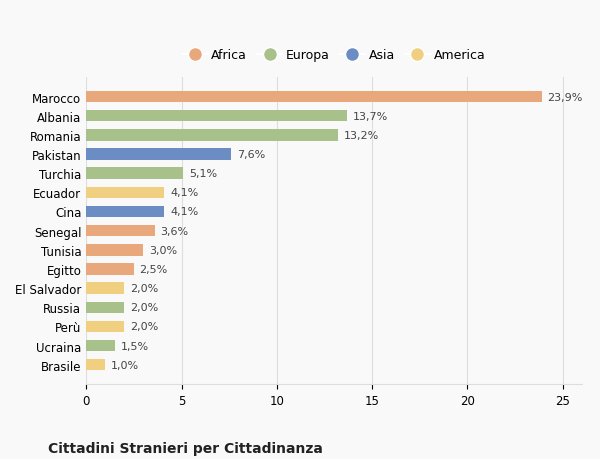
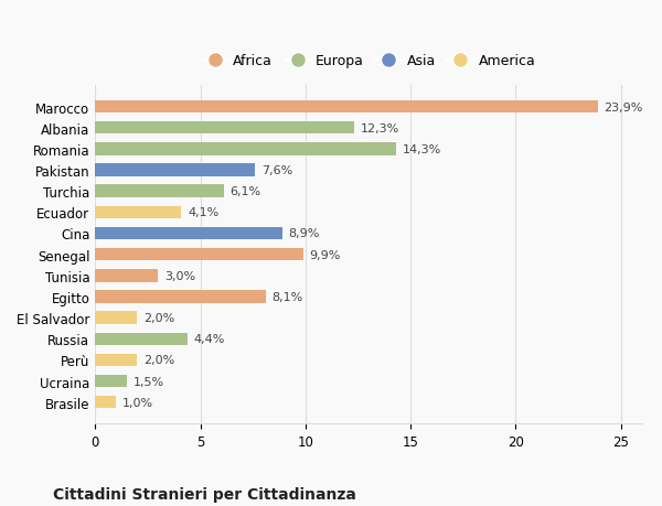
Albania: 13,7% -> 12,3%
Romania: 13,2% -> 14,3%
Turchia: 5,1% -> 6,1%
Cina: 4,1% -> 8,9%
Senegal: 3,6% -> 9,9%
Egitto: 2,5% -> 8,1%
Russia: 2,0% -> 4,4%
